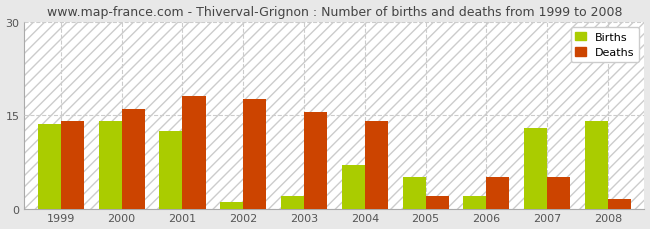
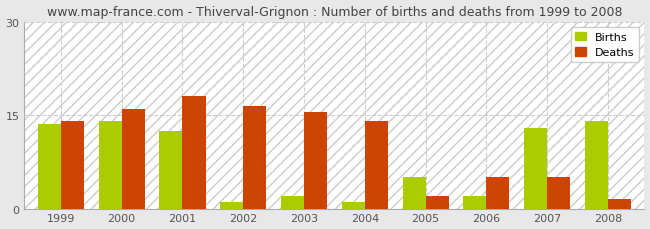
Deaths/2002: 17.6 -> 16.5
Births/2004: 7.0 -> 1.0
